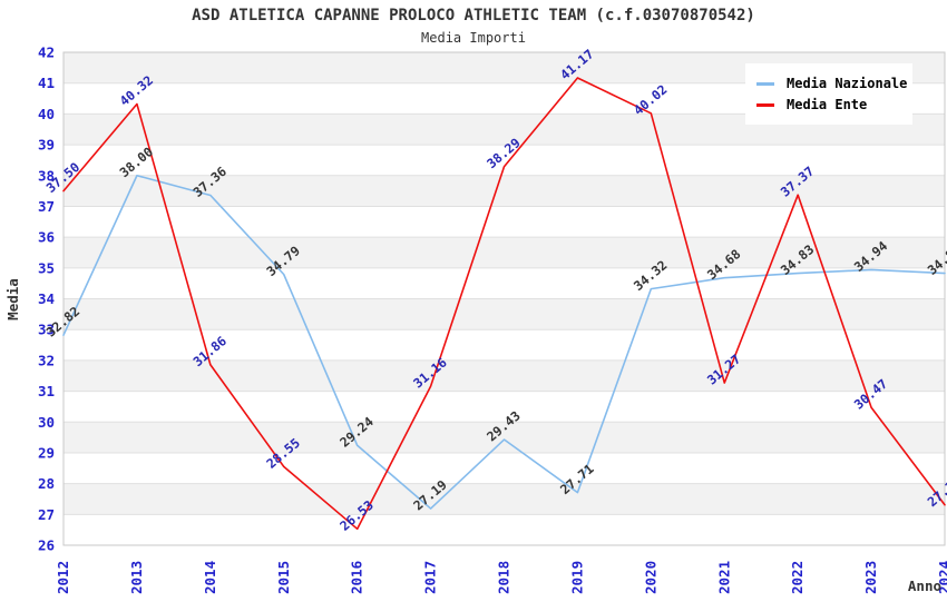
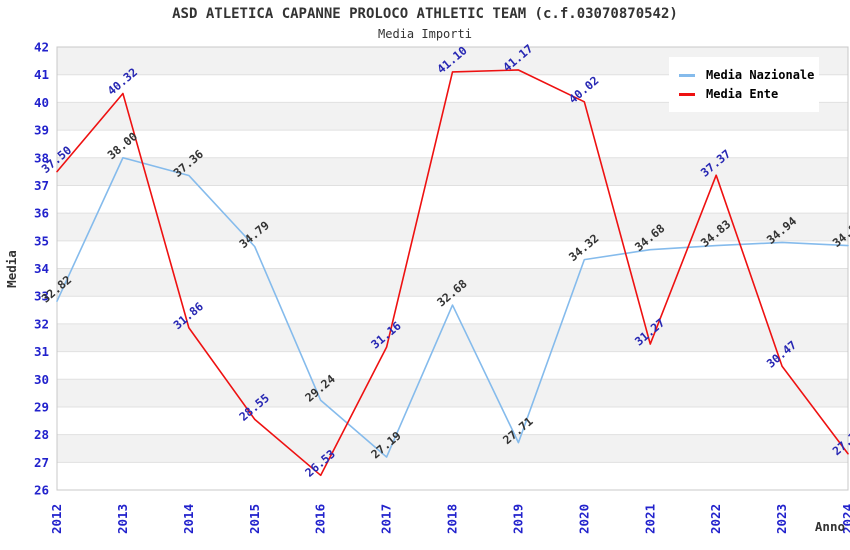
Media Nazionale/2018: 29.43 -> 32.68
Media Ente/2018: 38.29 -> 41.10
